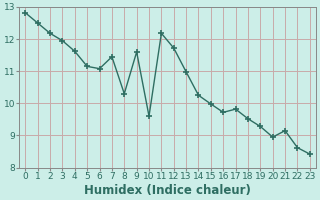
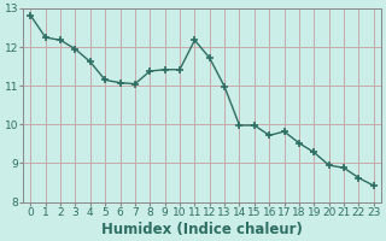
1: 12.50 -> 12.25
7: 11.45 -> 11.05
8: 10.30 -> 11.38
9: 11.60 -> 11.42
10: 9.60 -> 11.42
14: 10.25 -> 9.98
21: 9.15 -> 8.88
